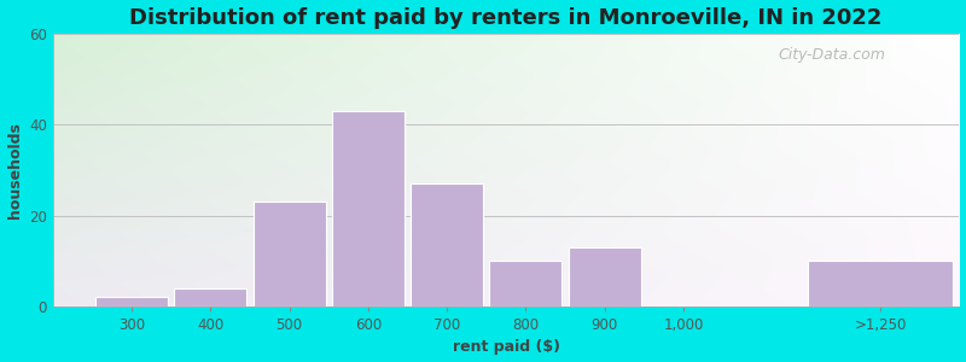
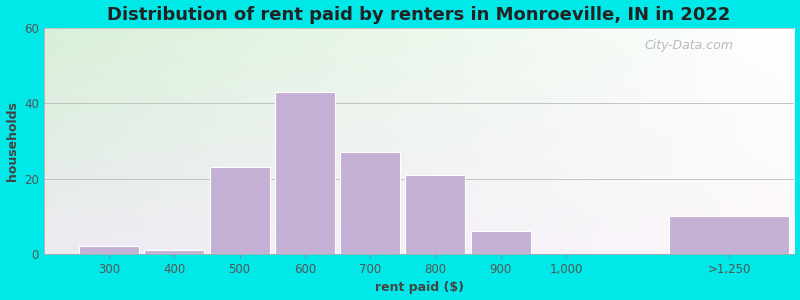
400: 4 -> 1
800: 10 -> 21
900: 13 -> 6
